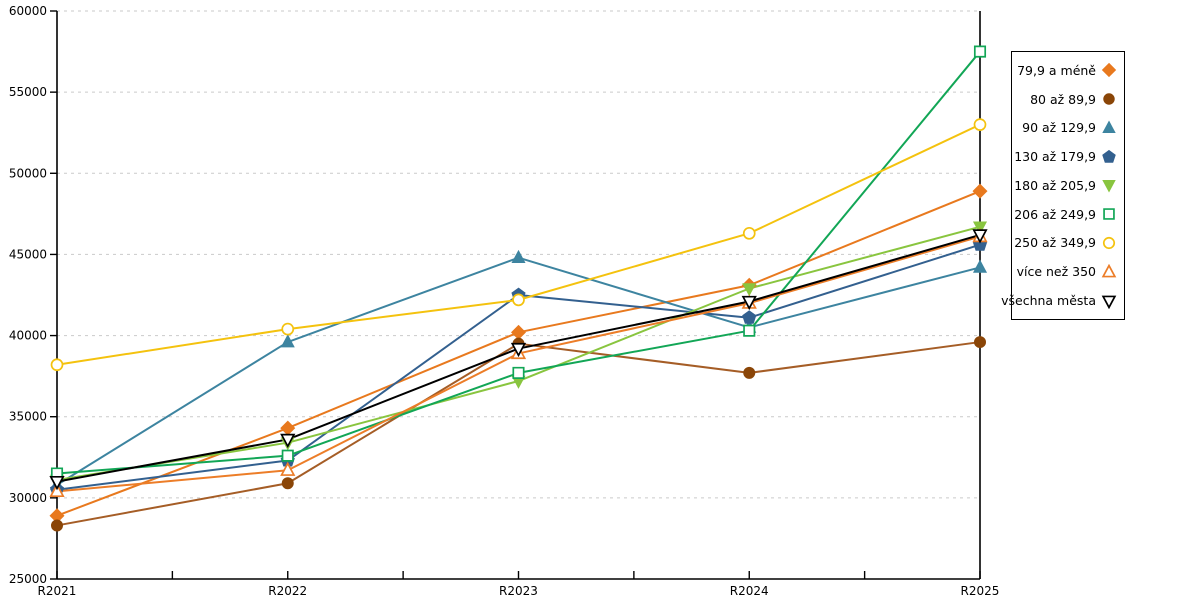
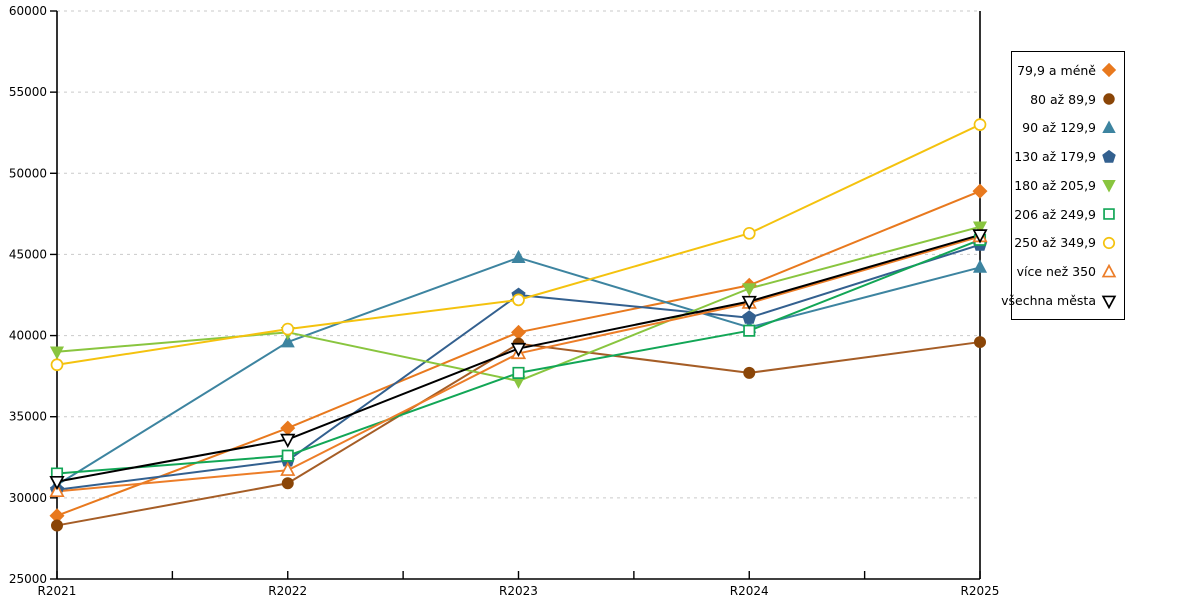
180 až 205,9/R2021: 31100 -> 39000
180 až 205,9/R2022: 33400 -> 40200
206 až 249,9/R2025: 57500 -> 45900
